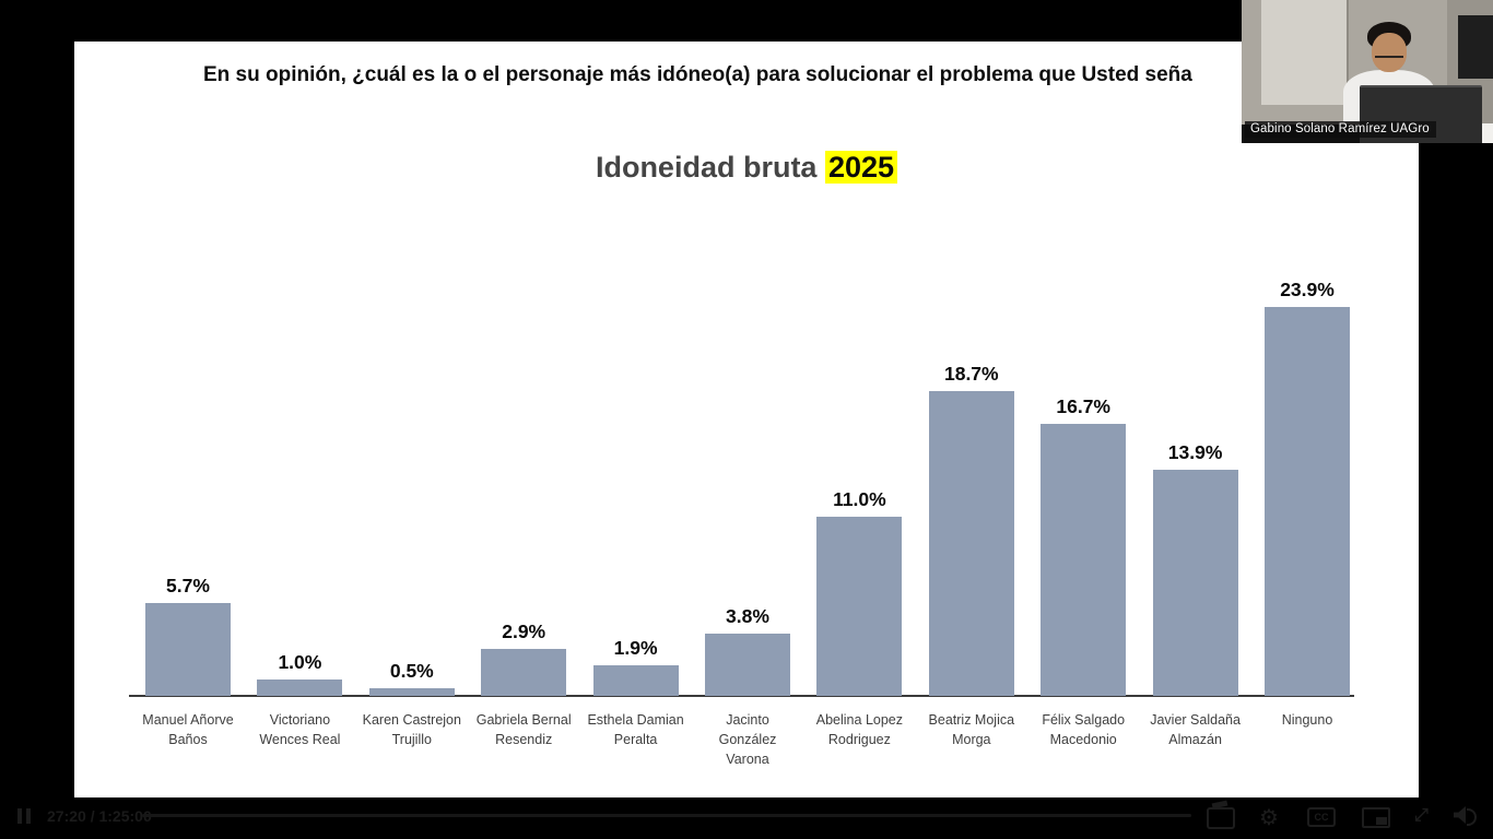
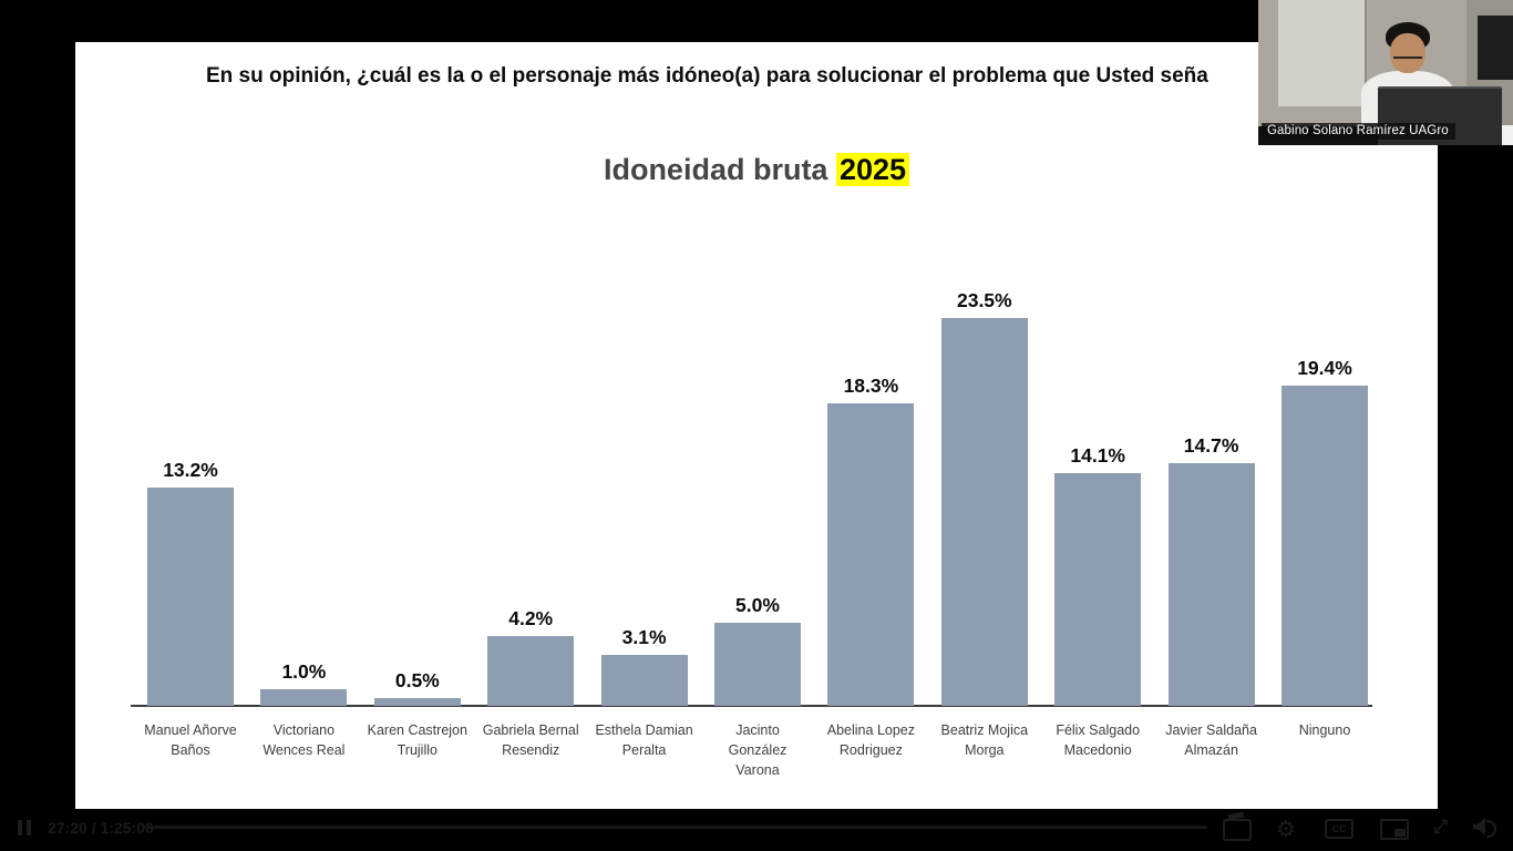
Manuel Añorve Baños: 5.7% -> 13.2%
Gabriela Bernal Resendiz: 2.9% -> 4.2%
Esthela Damian Peralta: 1.9% -> 3.1%
Jacinto González Varona: 3.8% -> 5.0%
Abelina Lopez Rodriguez: 11.0% -> 18.3%
Beatriz Mojica Morga: 18.7% -> 23.5%
Félix Salgado Macedonio: 16.7% -> 14.1%
Javier Saldaña Almazán: 13.9% -> 14.7%
Ninguno: 23.9% -> 19.4%
